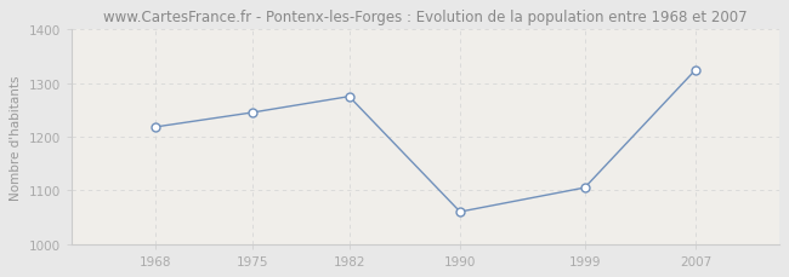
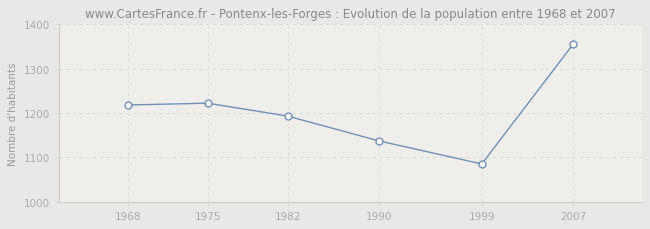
1975: 1245 -> 1222
1982: 1275 -> 1193
1990: 1060 -> 1137
1999: 1105 -> 1085
2007: 1325 -> 1355
